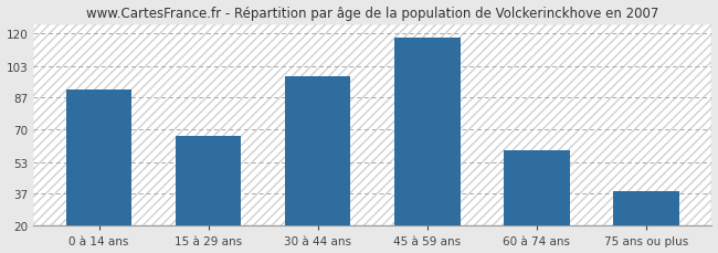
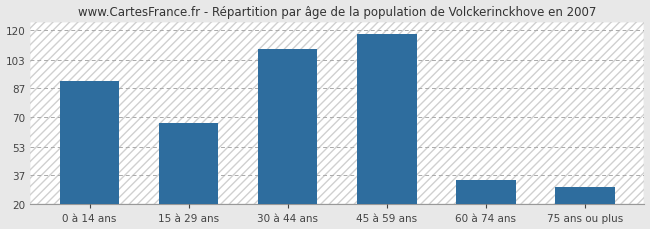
30 à 44 ans: 98 -> 109
60 à 74 ans: 59 -> 34
75 ans ou plus: 38 -> 30
